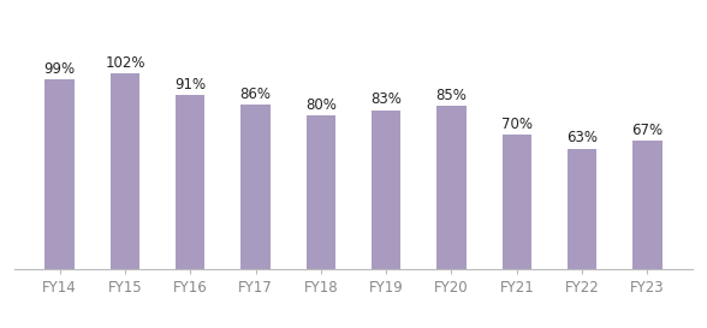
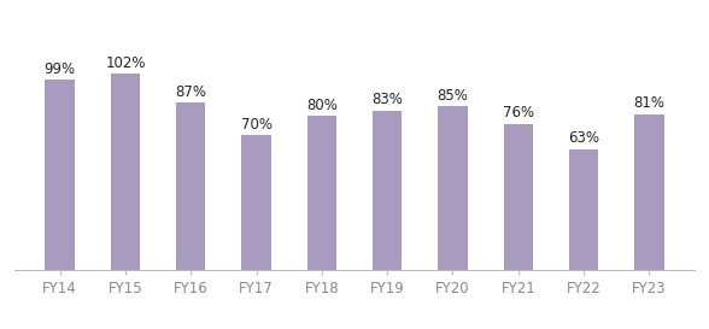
FY16: 91% -> 87%
FY17: 86% -> 70%
FY21: 70% -> 76%
FY23: 67% -> 81%
